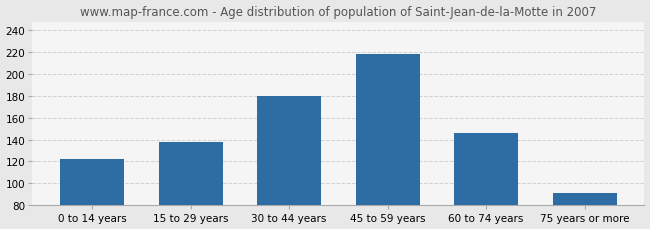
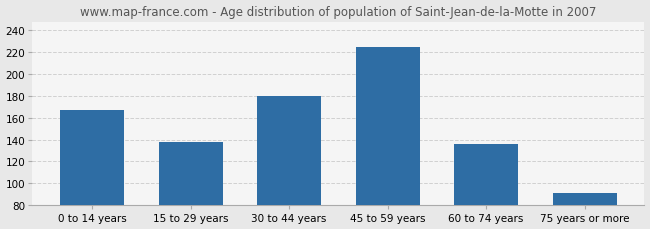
0 to 14 years: 122 -> 167
45 to 59 years: 218 -> 225
60 to 74 years: 146 -> 136
